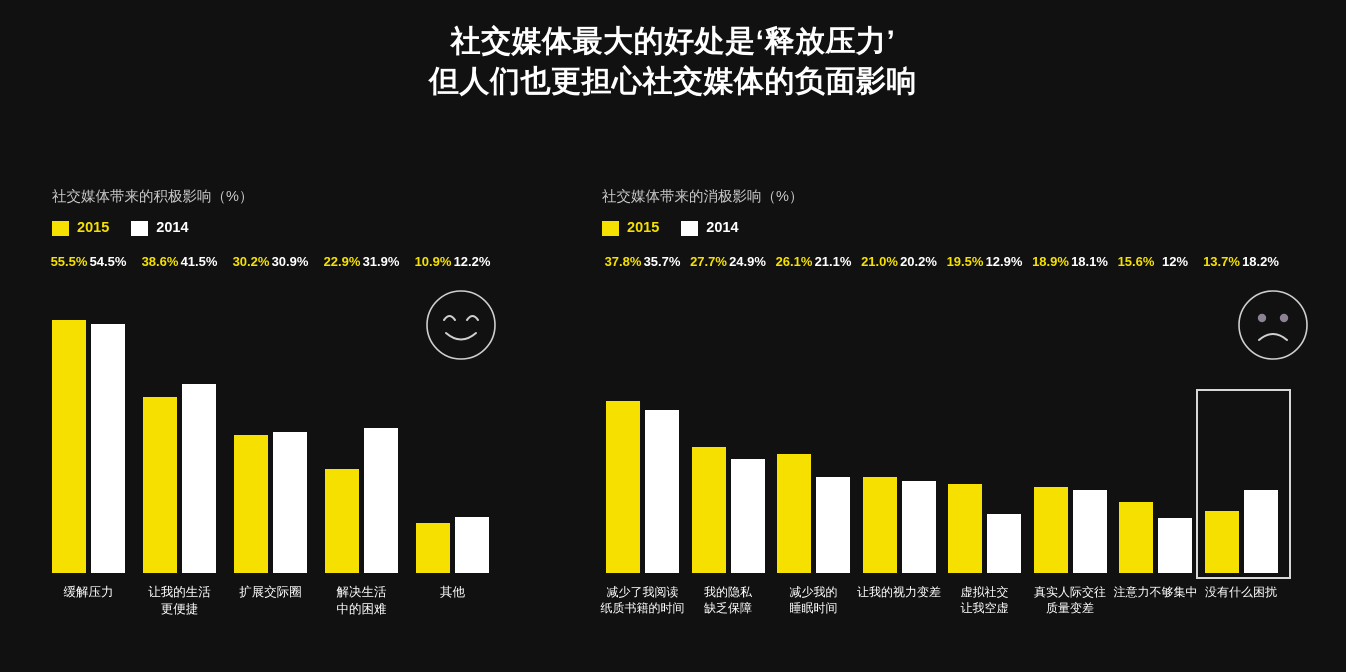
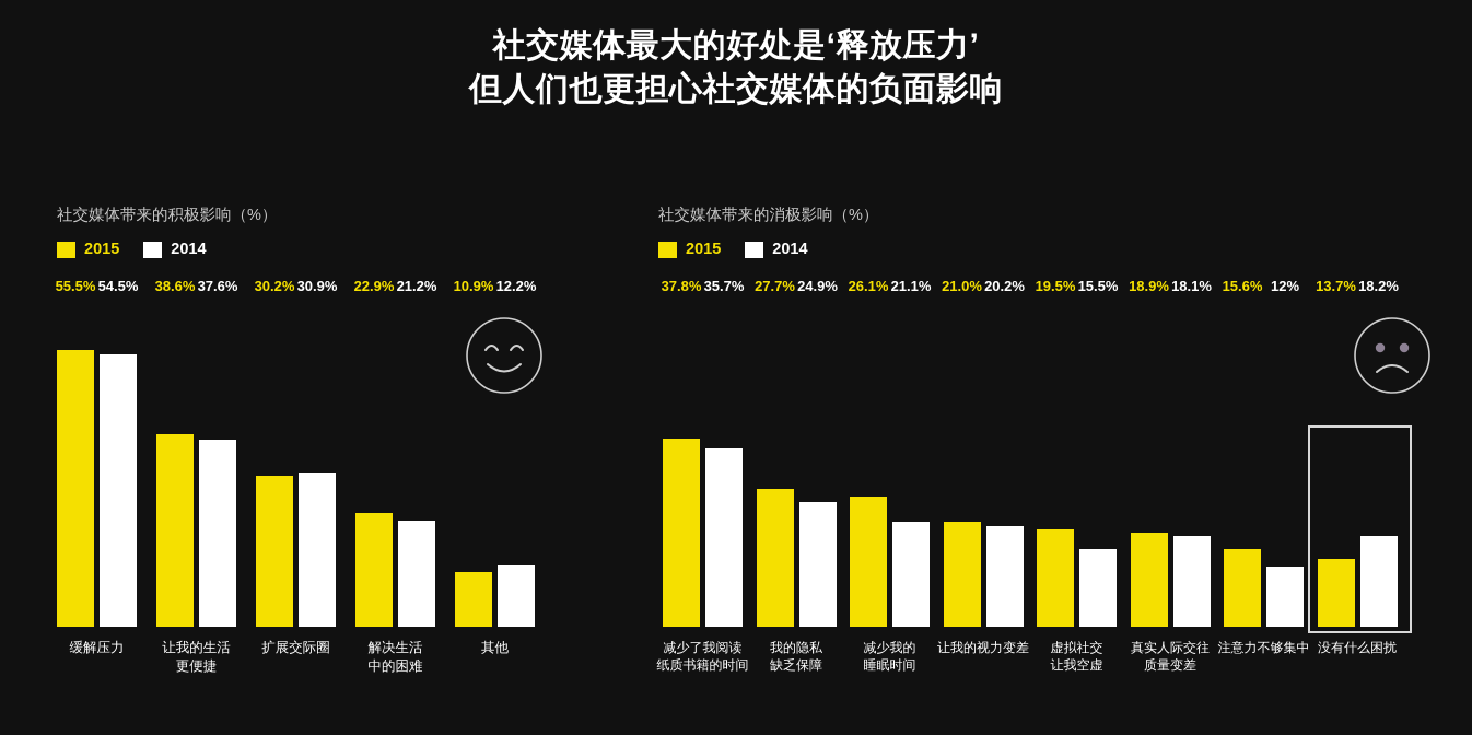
社交媒体带来的积极影响（%）/2014/让我的生活 更便捷: 41.5% -> 37.6%
社交媒体带来的积极影响（%）/2014/解决生活 中的困难: 31.9% -> 21.2%
社交媒体带来的消极影响（%）/2014/虚拟社交 让我空虚: 12.9% -> 15.5%
